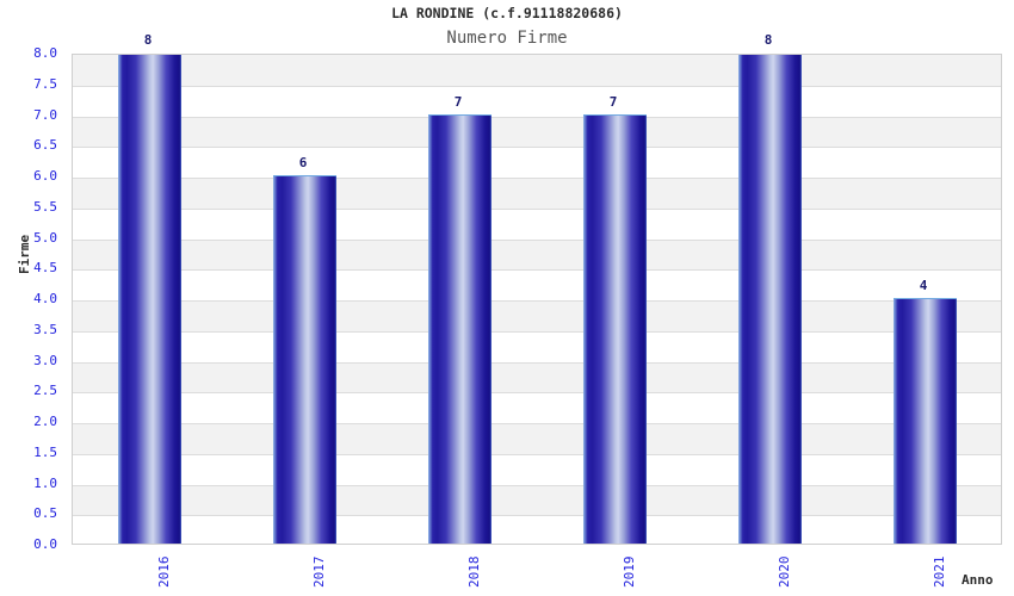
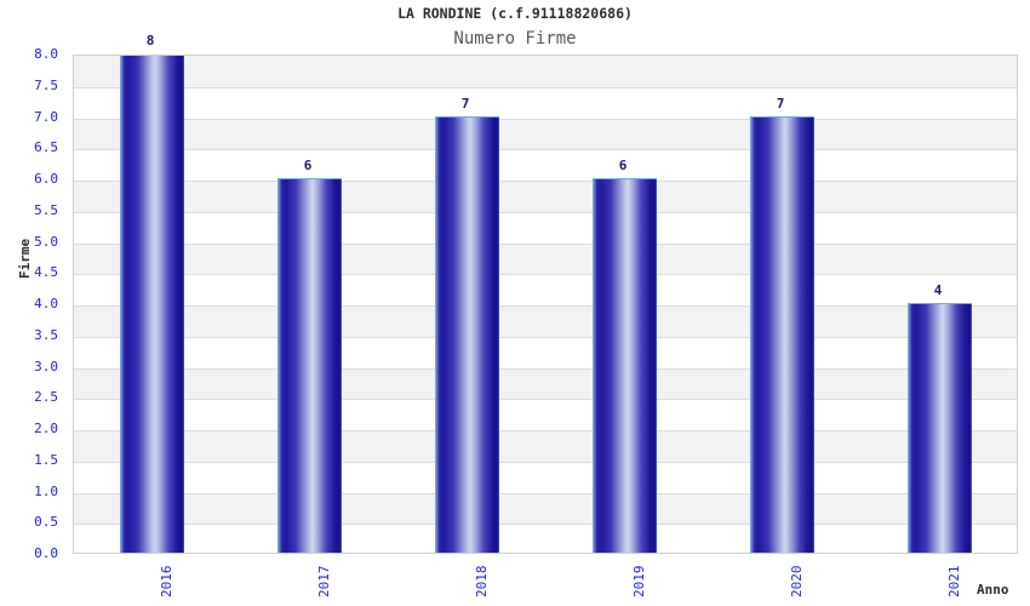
2019: 7 -> 6
2020: 8 -> 7
